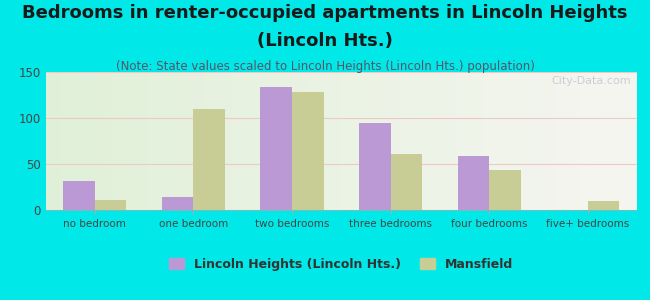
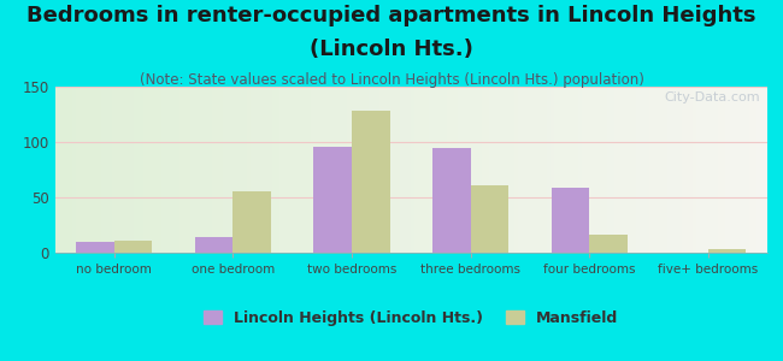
Lincoln Heights (Lincoln Hts.)/no bedroom: 32 -> 10
Mansfield/one bedroom: 110 -> 55
Lincoln Heights (Lincoln Hts.)/two bedrooms: 134 -> 96
Mansfield/four bedrooms: 44 -> 16
Mansfield/five+ bedrooms: 10 -> 3
